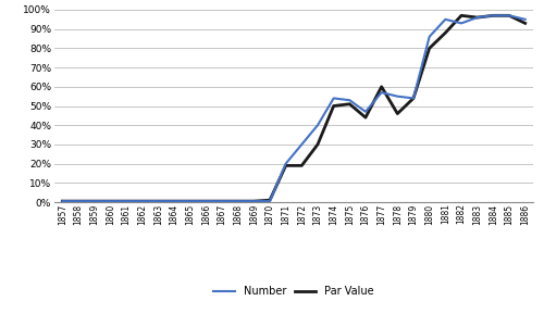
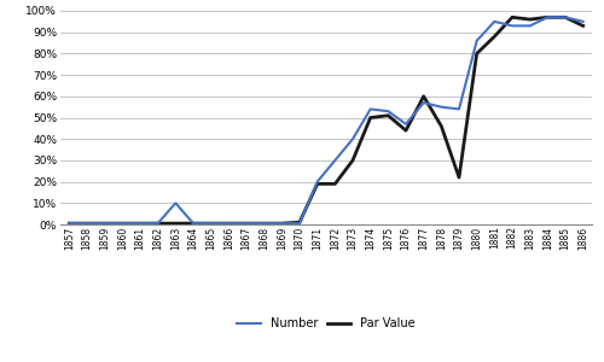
Number/1863: 0% -> 10%
Par Value/1879: 54% -> 22%
Number/1883: 96% -> 93%
